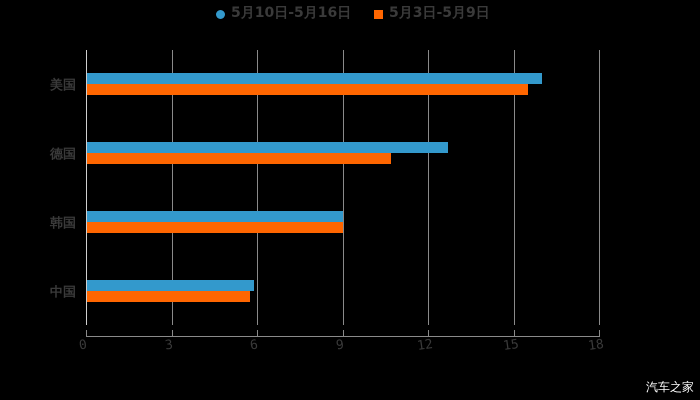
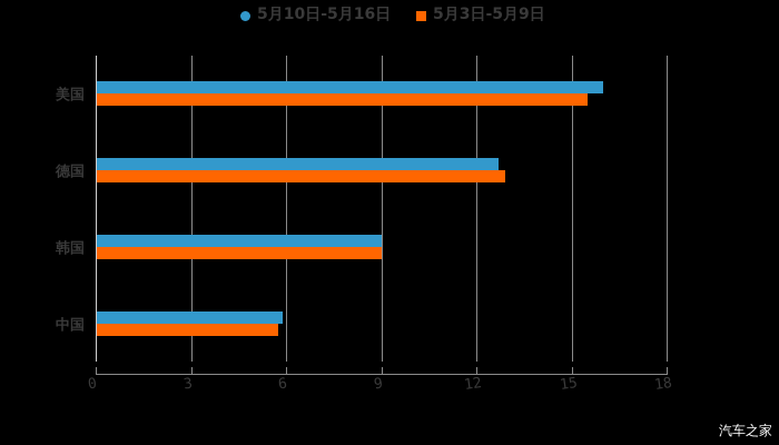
5月3日-5月9日/德国: 10.7 -> 12.9
